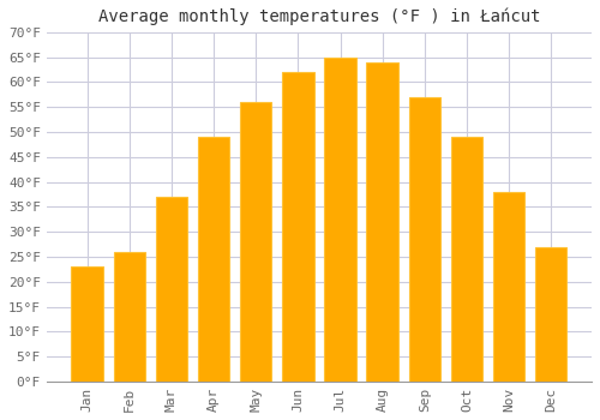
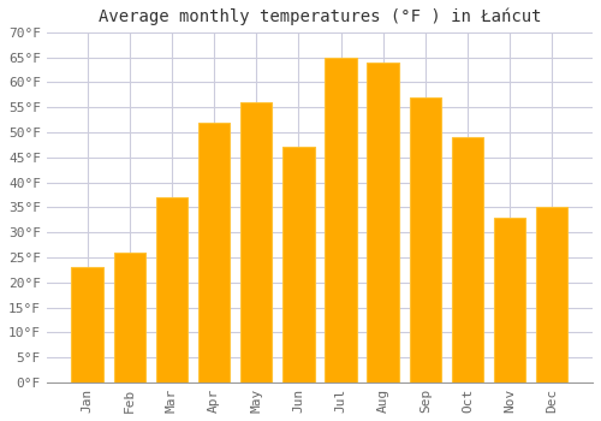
Apr: 49°F -> 52°F
Jun: 62°F -> 47°F
Nov: 38°F -> 33°F
Dec: 27°F -> 35°F
